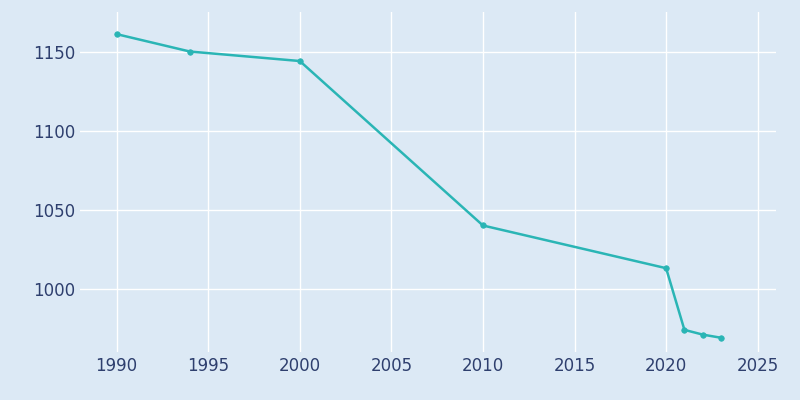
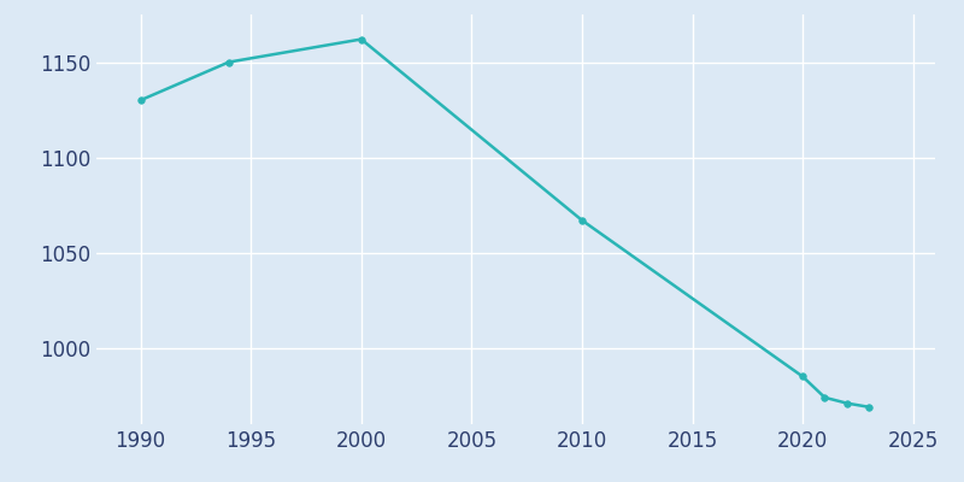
1990: 1161 -> 1130
2000: 1144 -> 1162
2010: 1040 -> 1067
2020: 1013 -> 985
